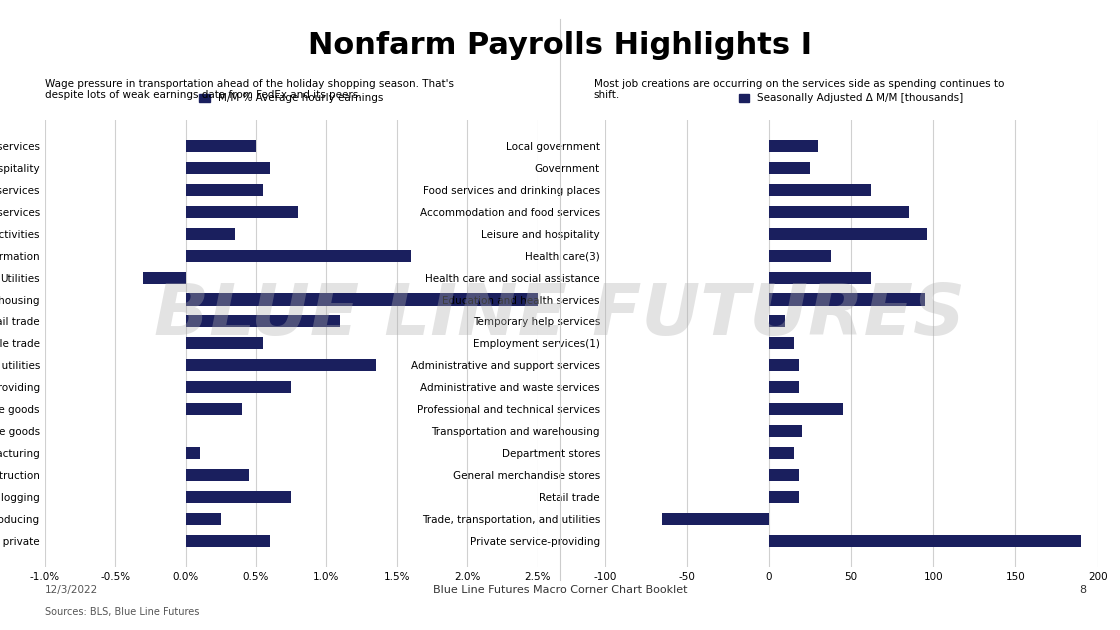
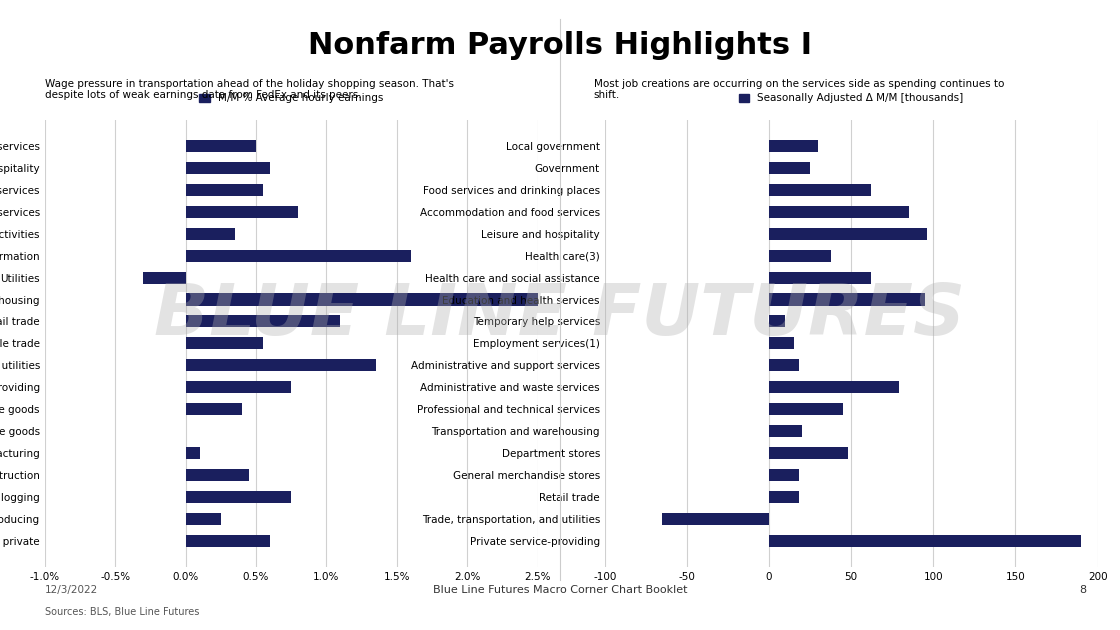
Administrative and waste services: 18 -> 79
Department stores: 15 -> 48
